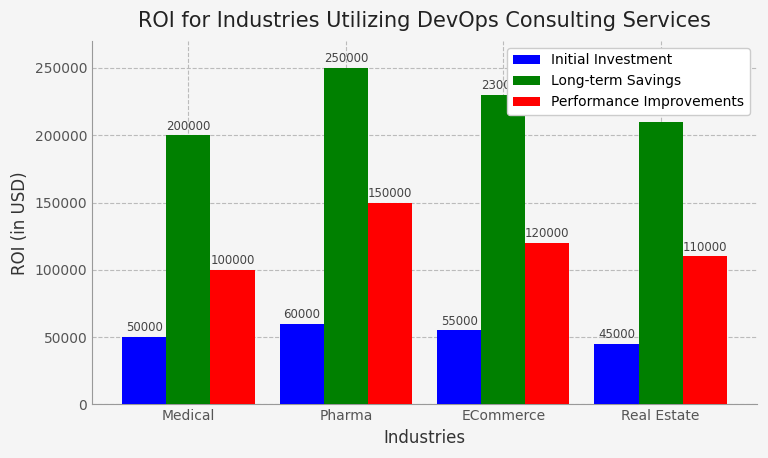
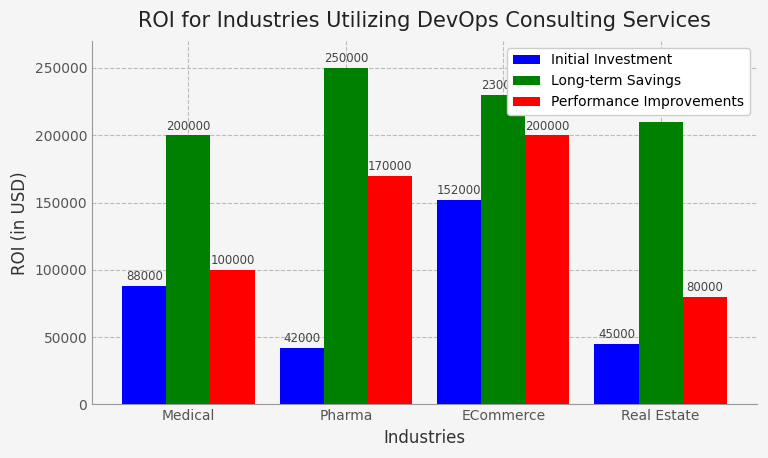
Initial Investment/Medical: 50000 -> 88000
Initial Investment/Pharma: 60000 -> 42000
Performance Improvements/Pharma: 150000 -> 170000
Initial Investment/ECommerce: 55000 -> 152000
Performance Improvements/ECommerce: 120000 -> 200000
Performance Improvements/Real Estate: 110000 -> 80000
